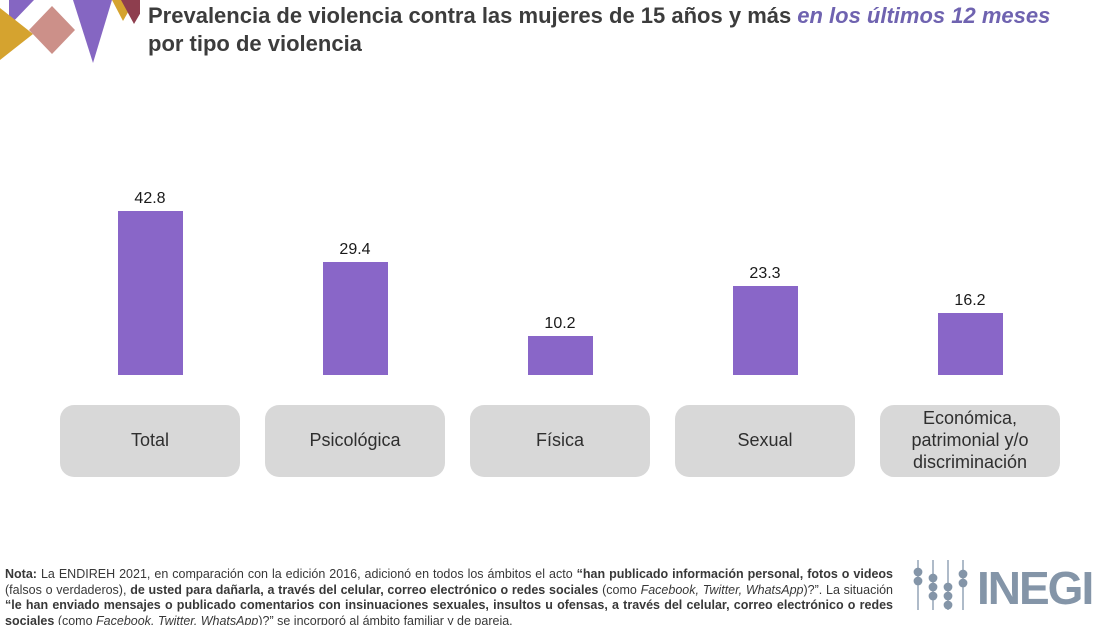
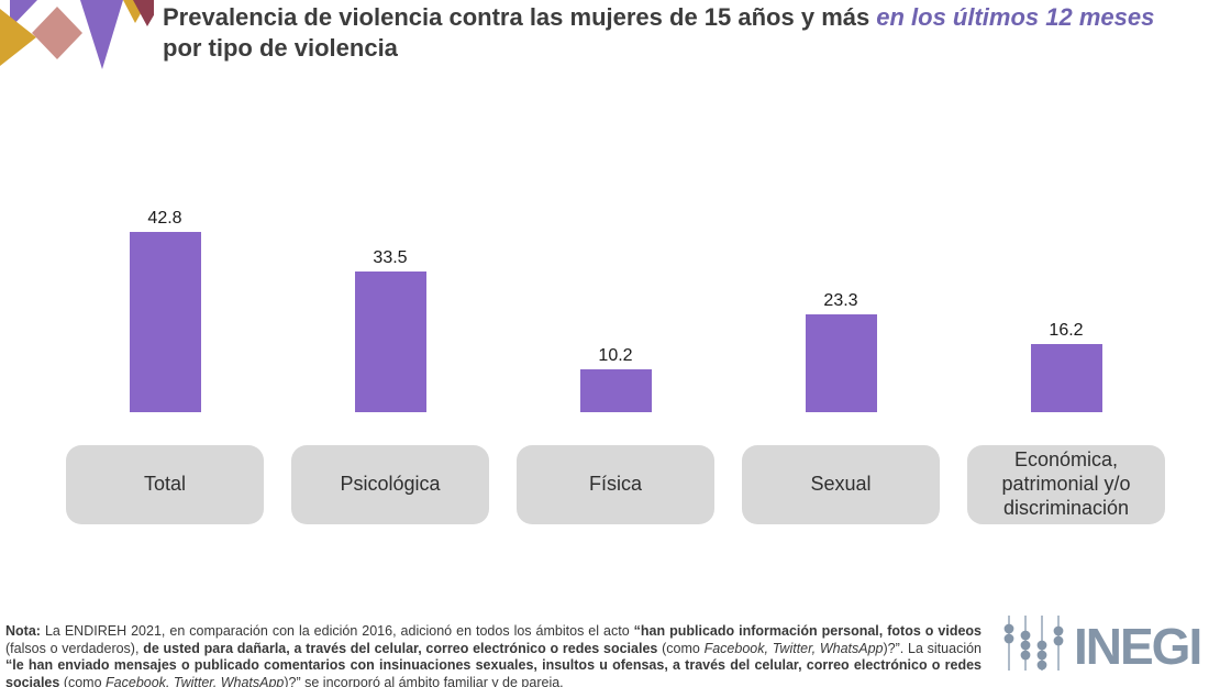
Psicológica: 29.4 -> 33.5
